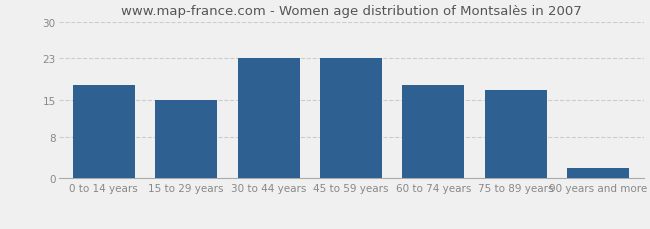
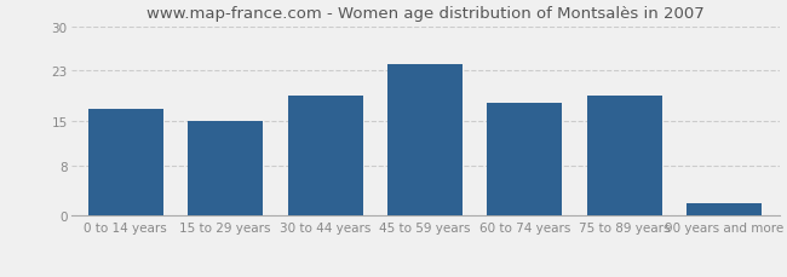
0 to 14 years: 18 -> 17
30 to 44 years: 23 -> 19
45 to 59 years: 23 -> 24
75 to 89 years: 17 -> 19
